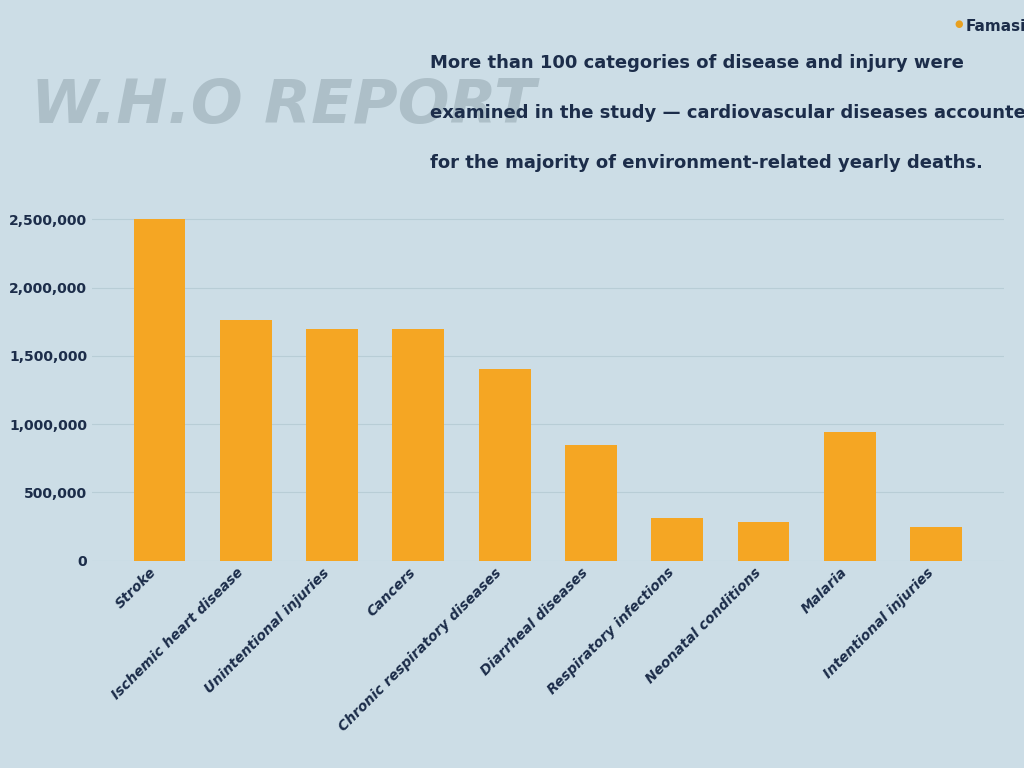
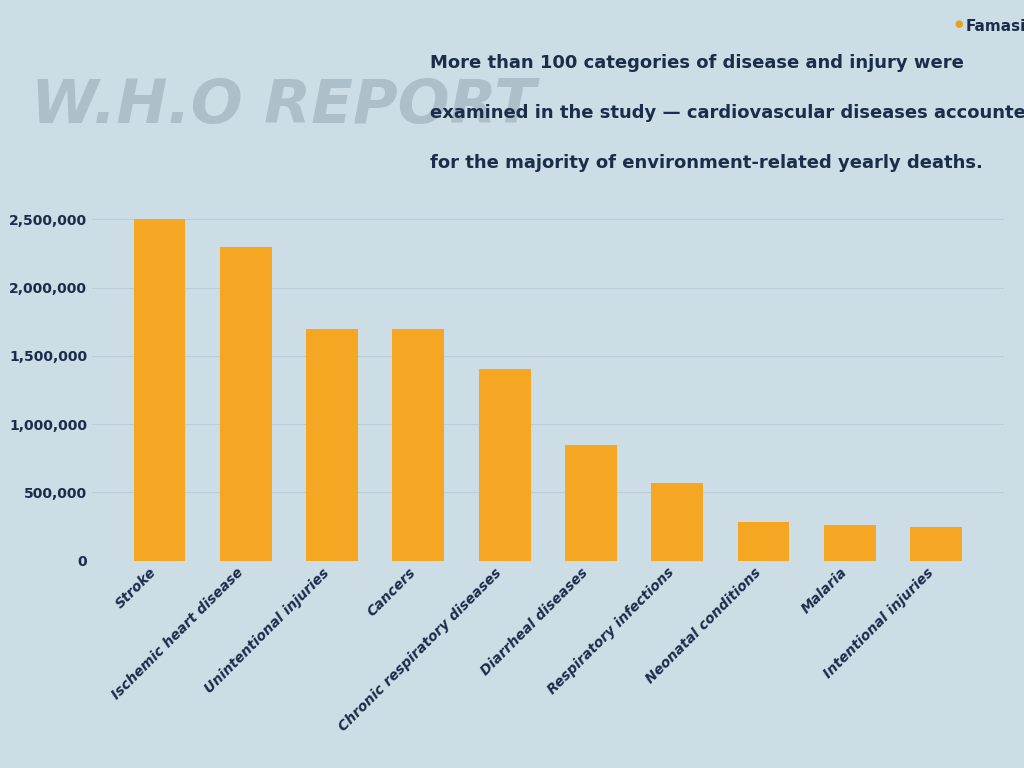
Ischemic heart disease: 1,760,000 -> 2,300,000
Respiratory infections: 310,000 -> 570,000
Malaria: 940,000 -> 260,000
